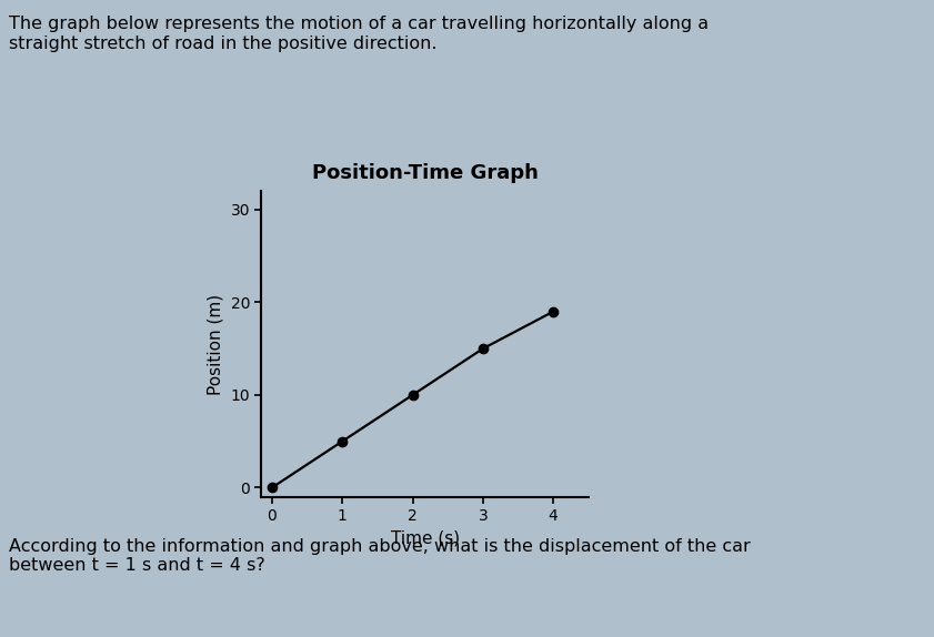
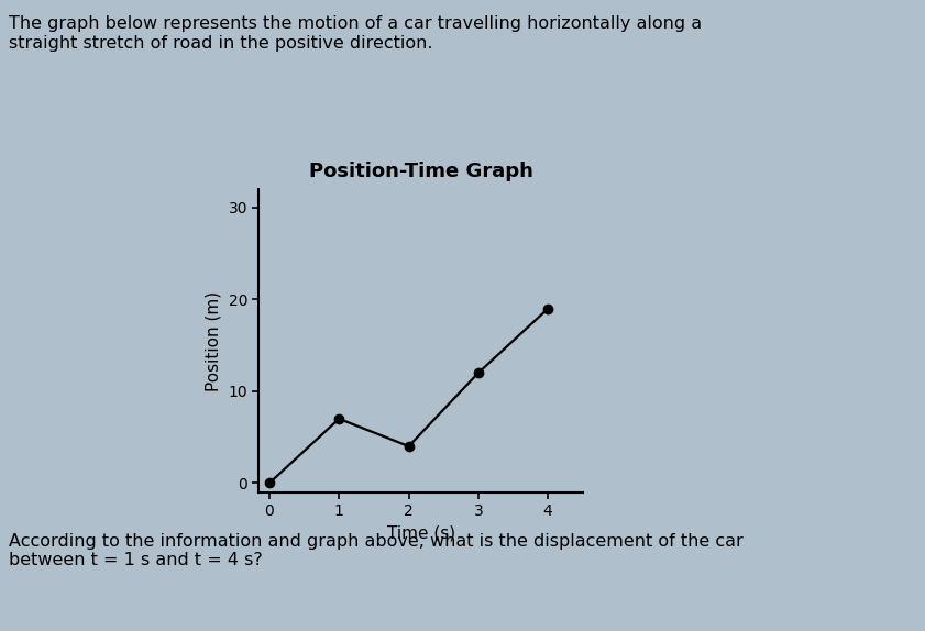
1: 5 -> 7
2: 10 -> 4
3: 15 -> 12
